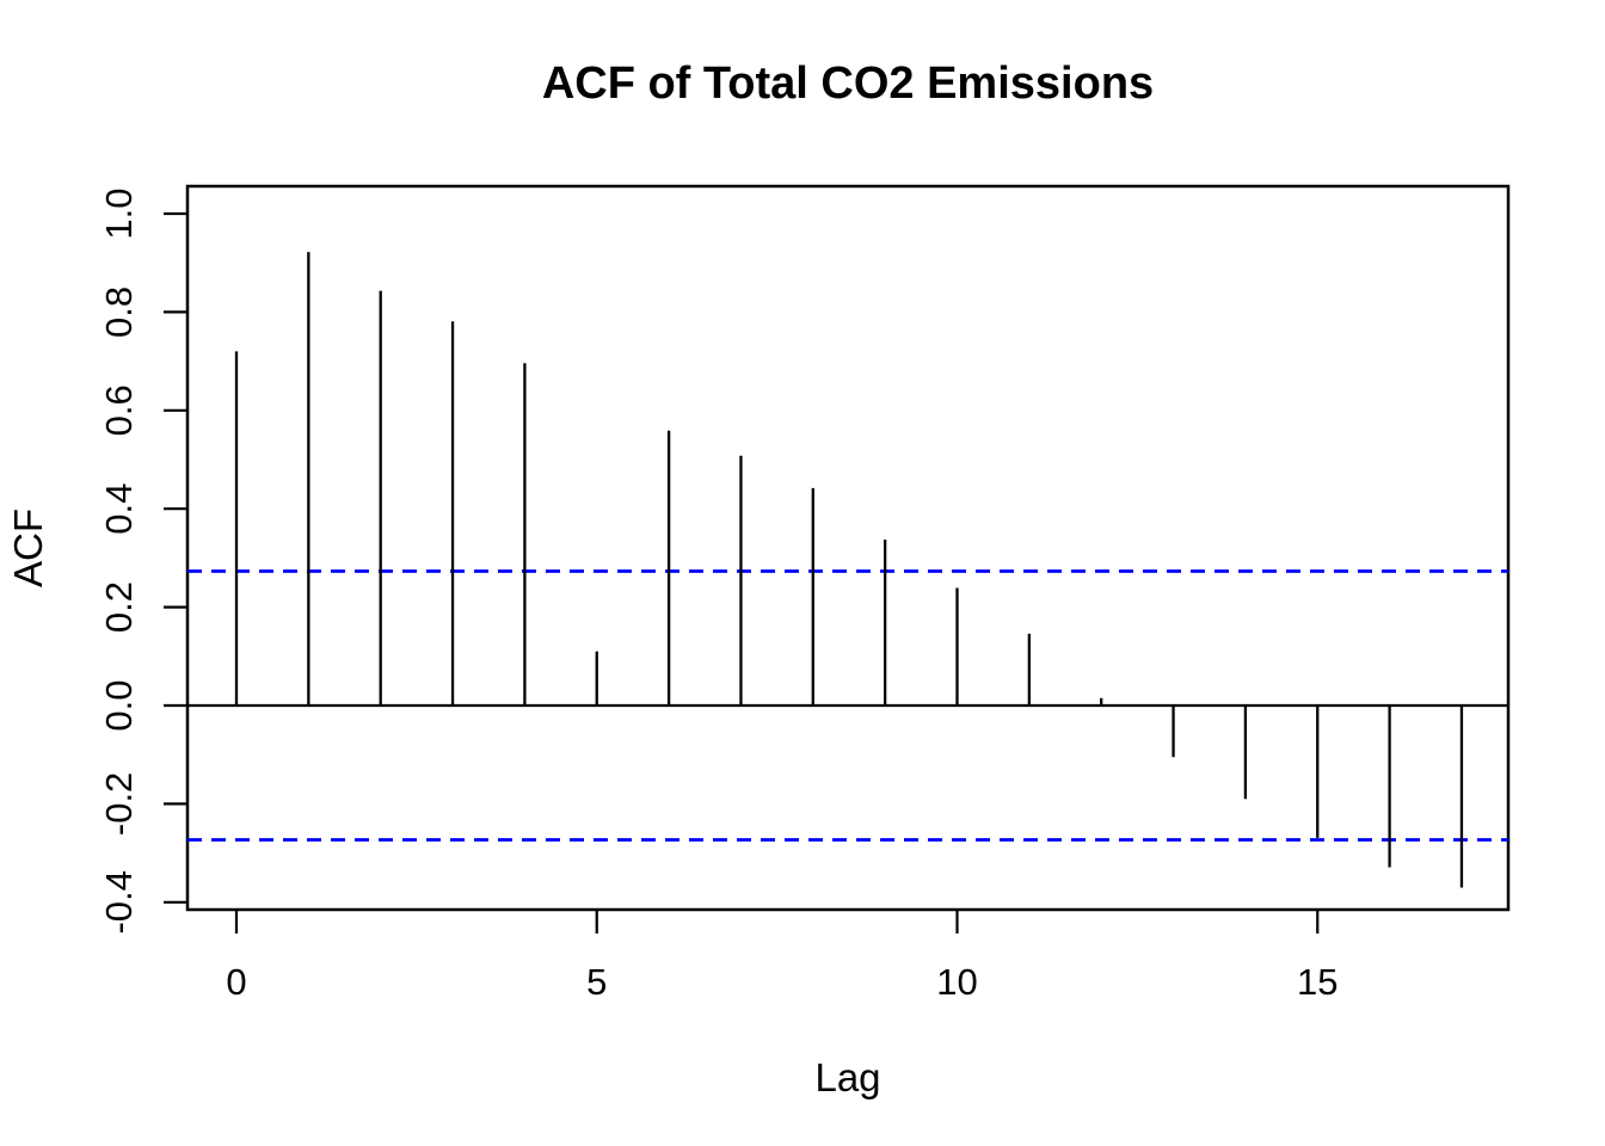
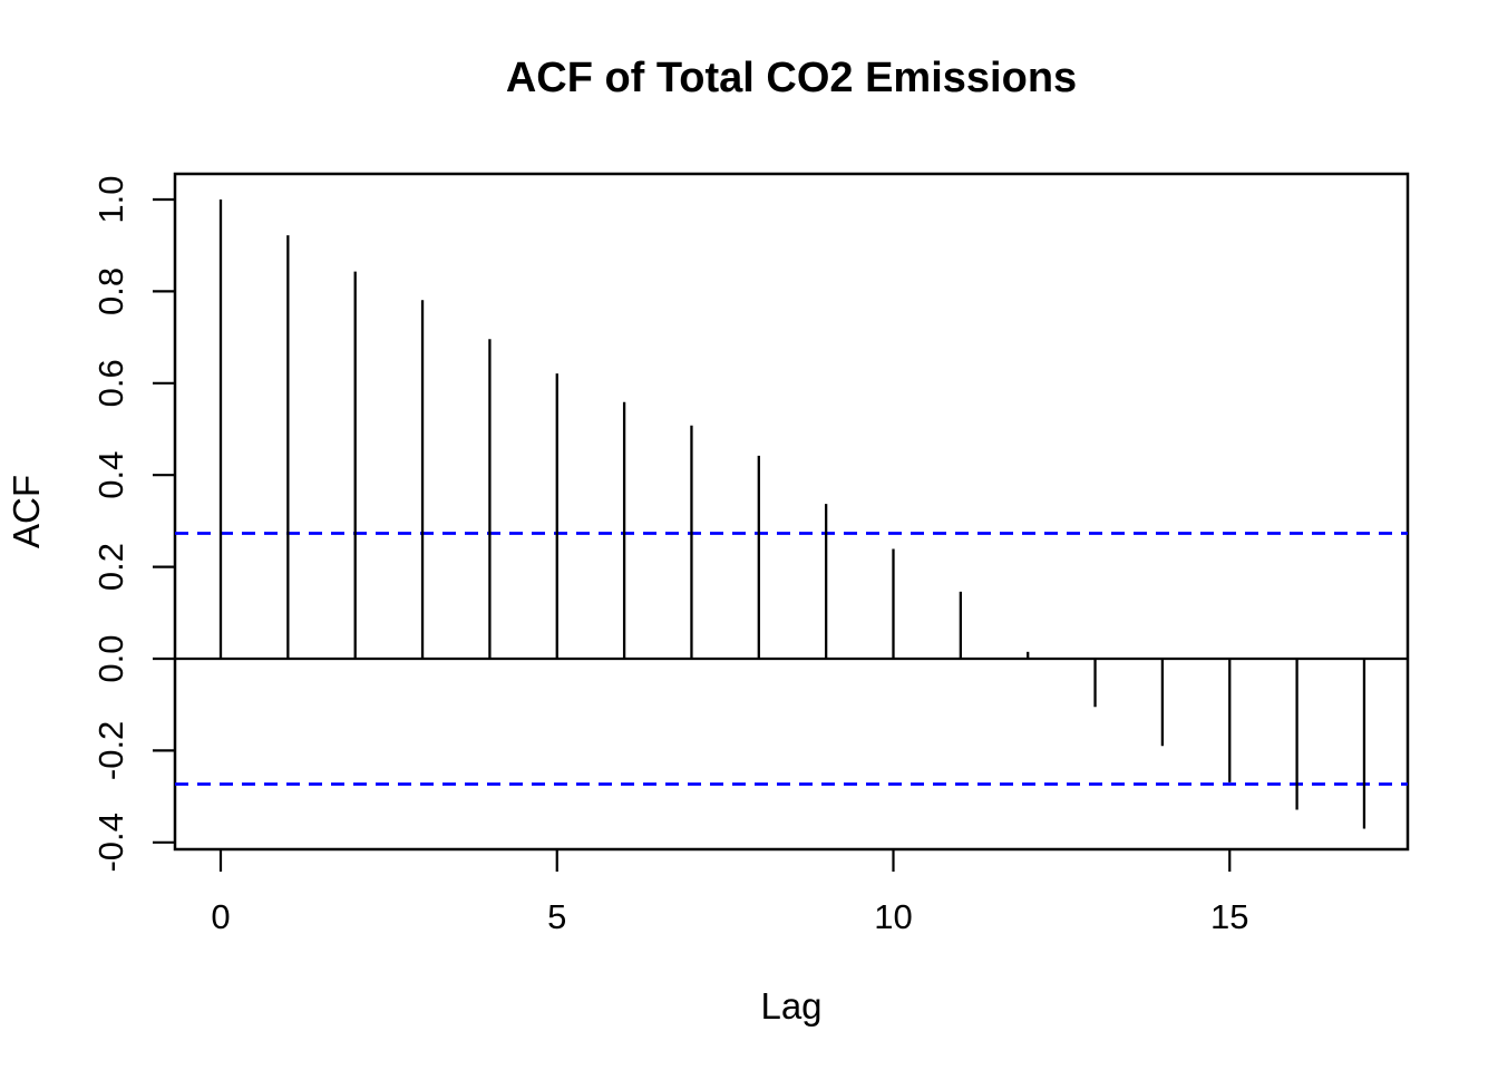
0: 0.72 -> 1.00
5: 0.11 -> 0.62
